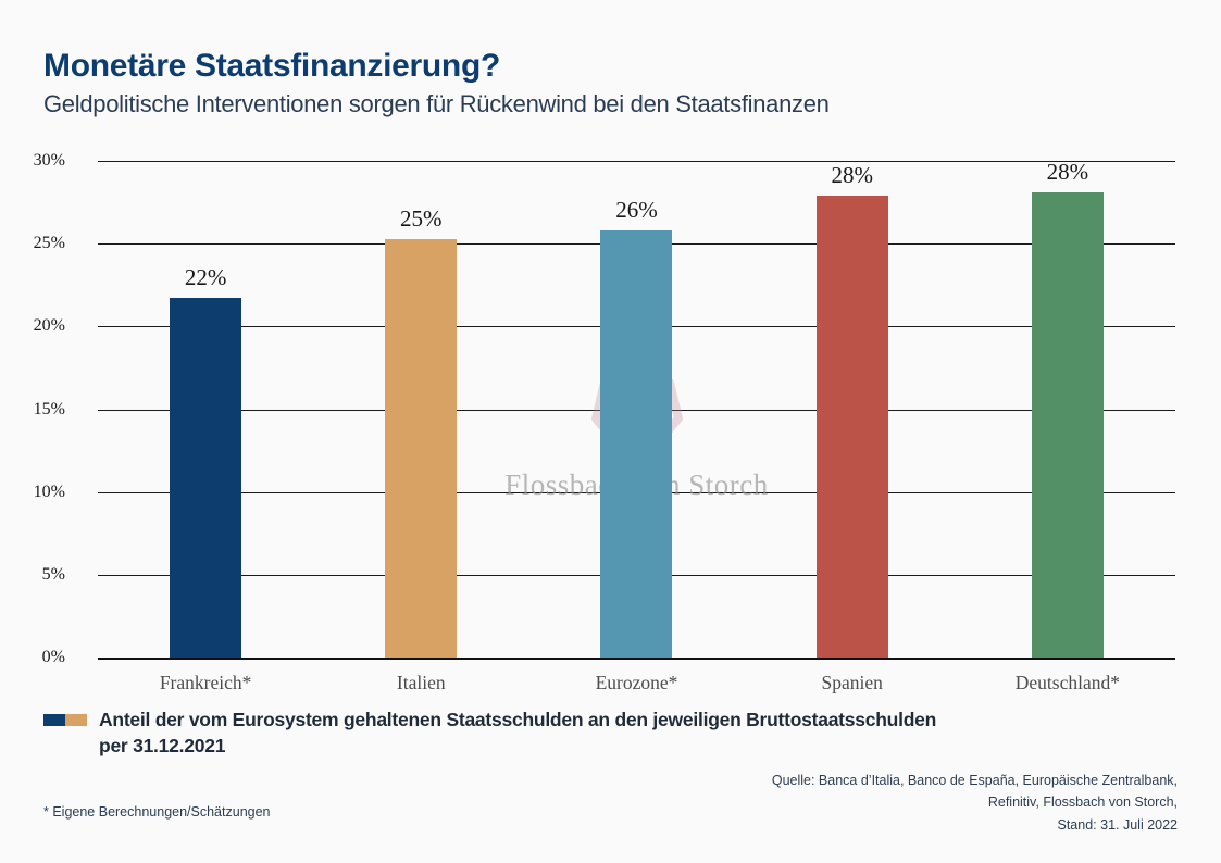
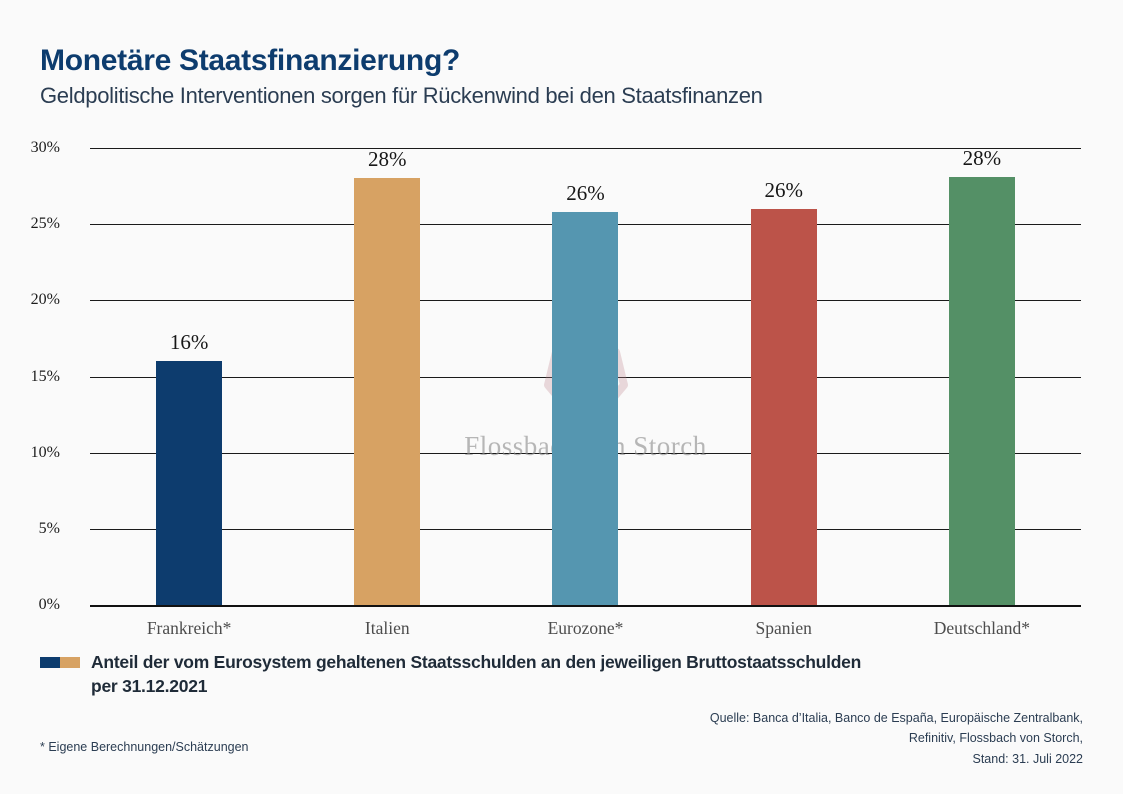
Frankreich*: 22% -> 16%
Italien: 25% -> 28%
Spanien: 28% -> 26%
